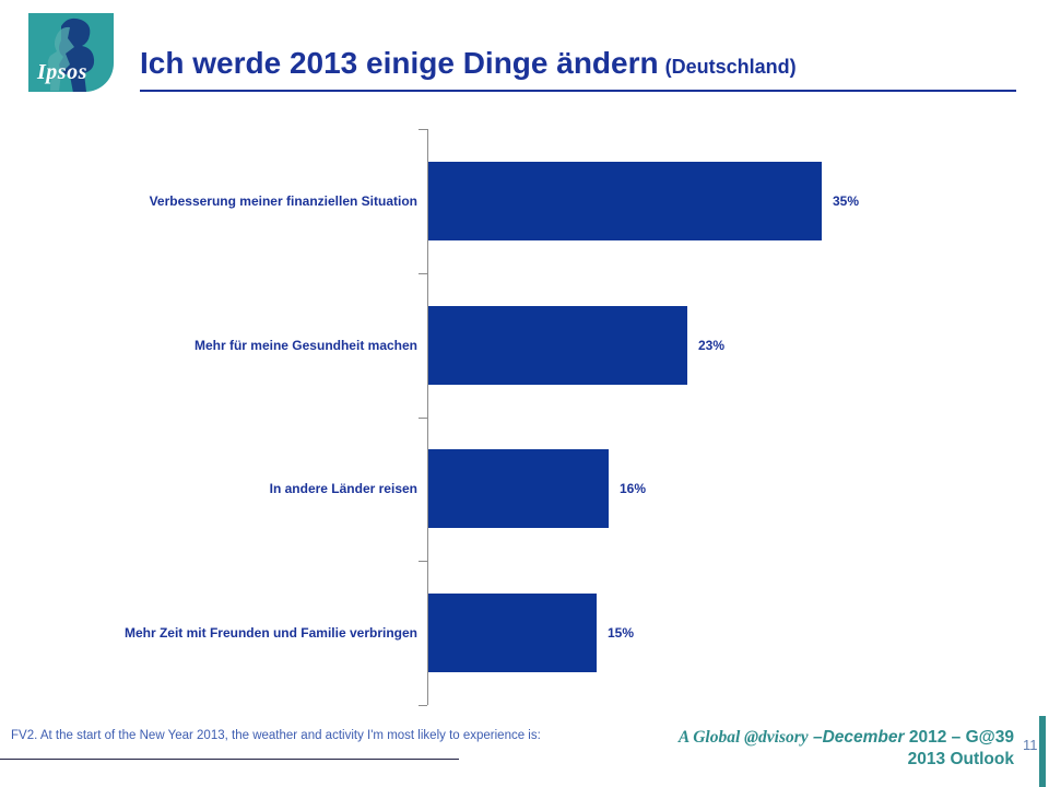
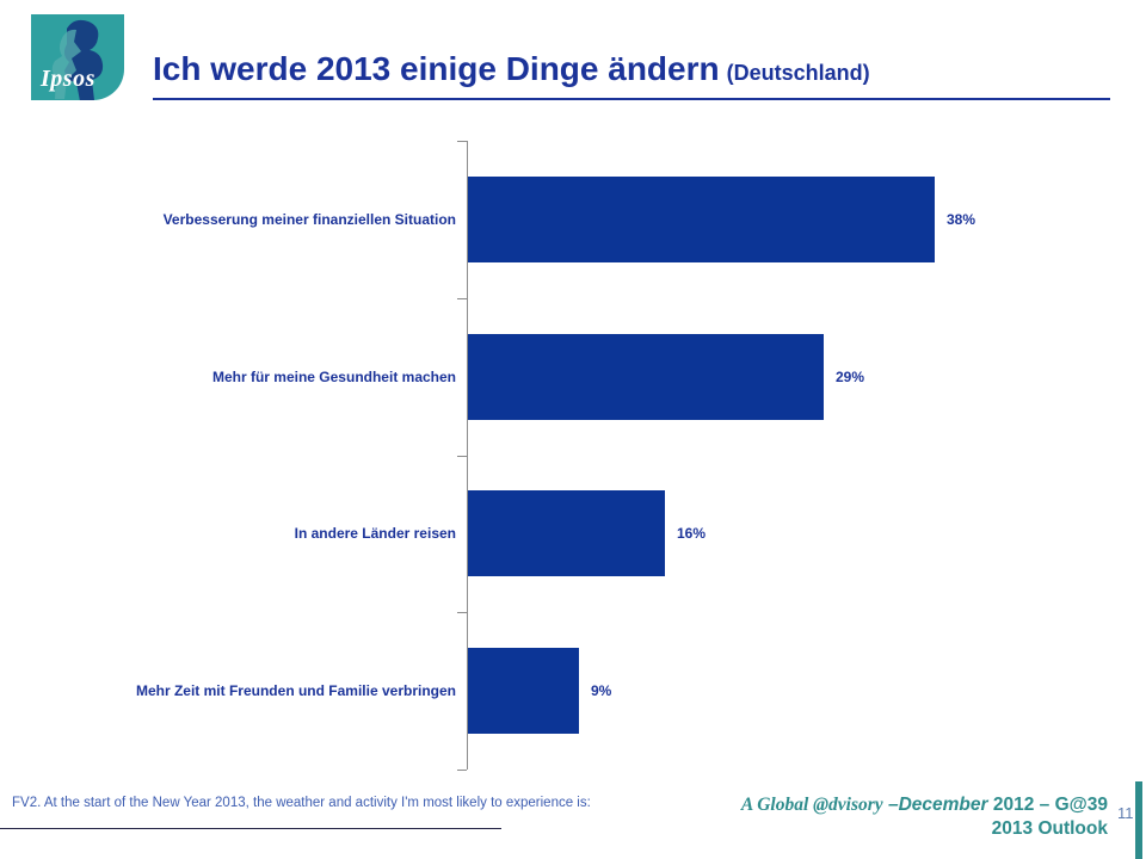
Verbesserung meiner finanziellen Situation: 35% -> 38%
Mehr für meine Gesundheit machen: 23% -> 29%
Mehr Zeit mit Freunden und Familie verbringen: 15% -> 9%
